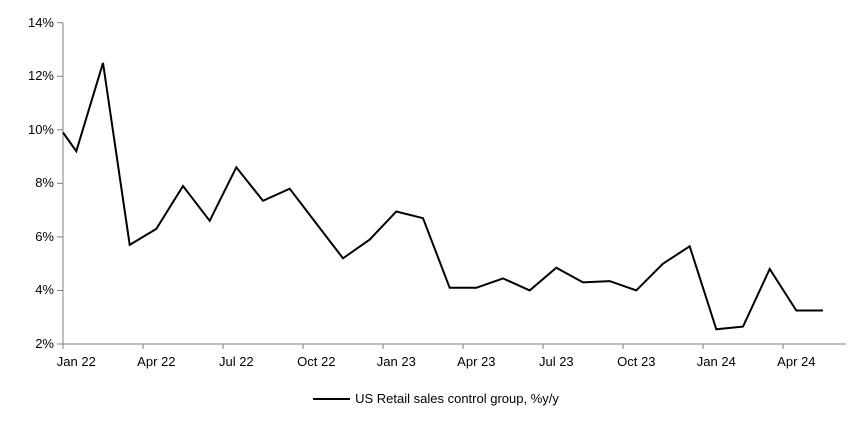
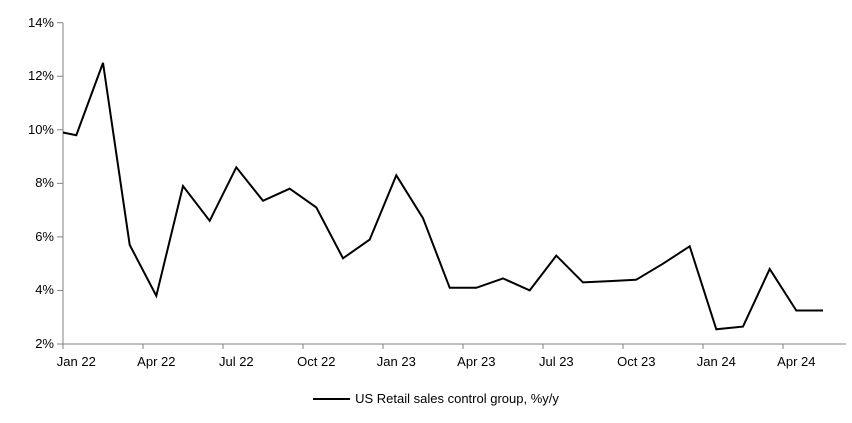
Jan 22: 9.2% -> 9.8%
Apr 22: 6.3% -> 3.8%
Oct 22: 6.5% -> 7.1%
Jan 23: 7.0% -> 8.3%
Jul 23: 4.8% -> 5.3%
Oct 23: 4.0% -> 4.4%
